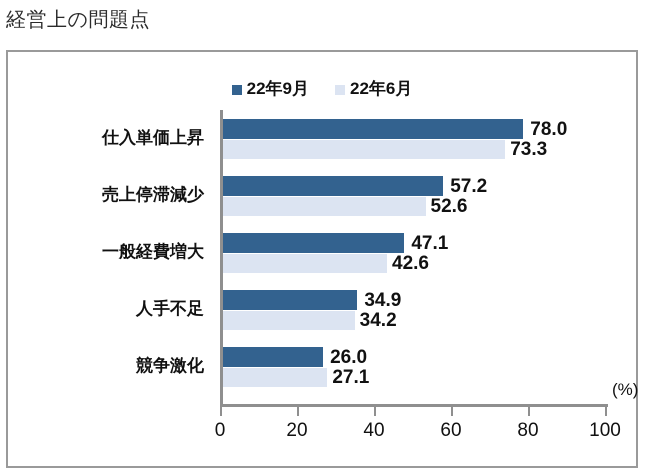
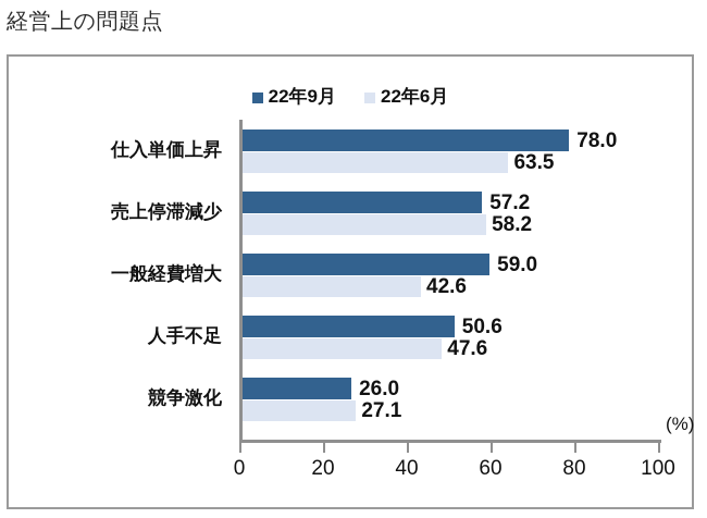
22年6月/仕入単価上昇: 73.3 -> 63.5
22年6月/売上停滞減少: 52.6 -> 58.2
22年9月/一般経費増大: 47.1 -> 59.0
22年9月/人手不足: 34.9 -> 50.6
22年6月/人手不足: 34.2 -> 47.6
